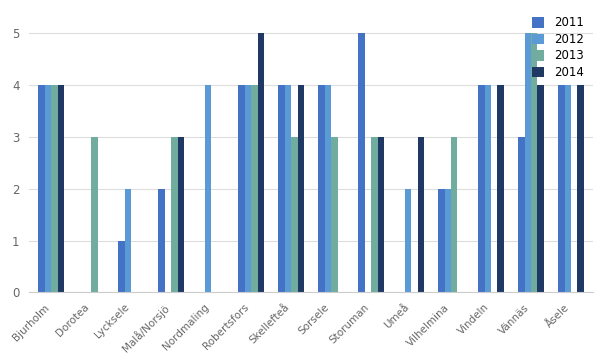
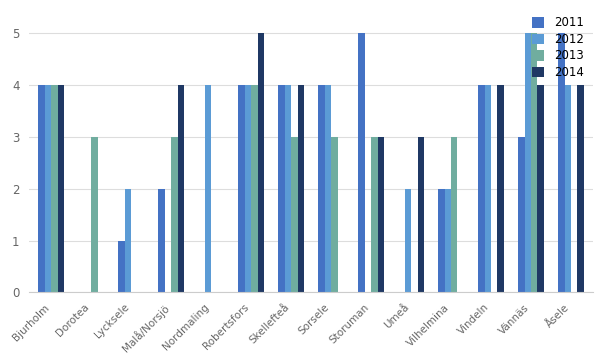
2014/Malå/Norsjö: 3 -> 4
2011/Åsele: 4 -> 5
